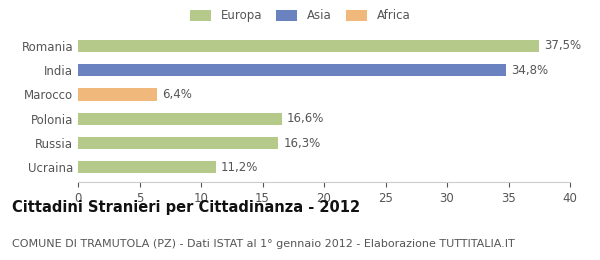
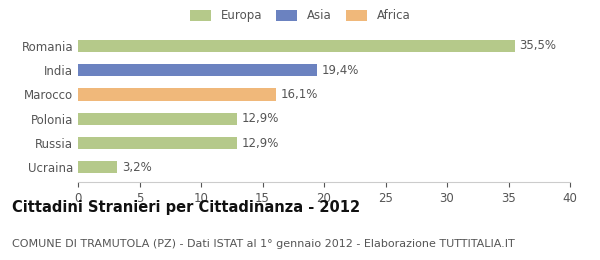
Romania: 37,5% -> 35,5%
India: 34,8% -> 19,4%
Marocco: 6,4% -> 16,1%
Polonia: 16,6% -> 12,9%
Russia: 16,3% -> 12,9%
Ucraina: 11,2% -> 3,2%
